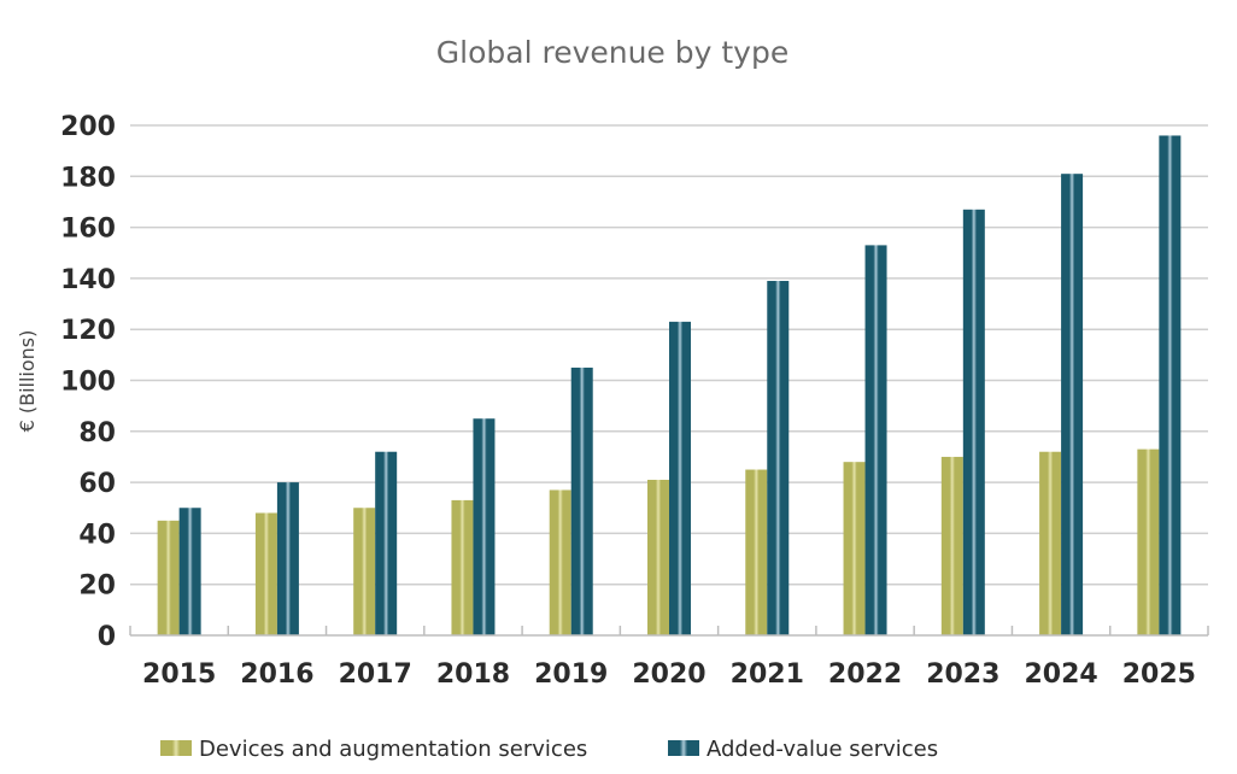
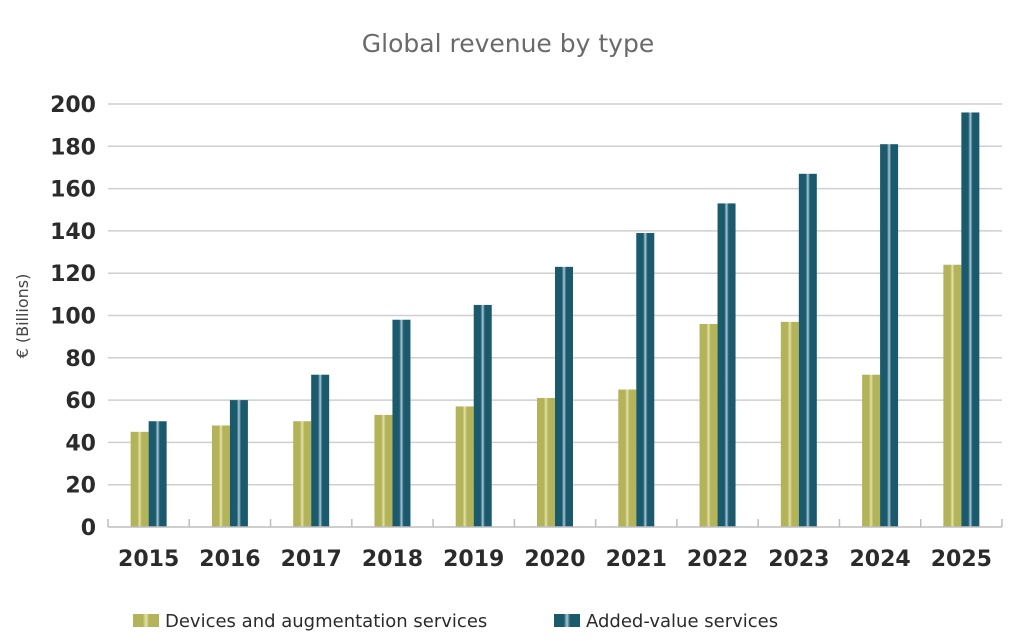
Added-value services/2018: 85 -> 98
Devices and augmentation services/2022: 68 -> 96
Devices and augmentation services/2023: 70 -> 97
Devices and augmentation services/2025: 73 -> 124
